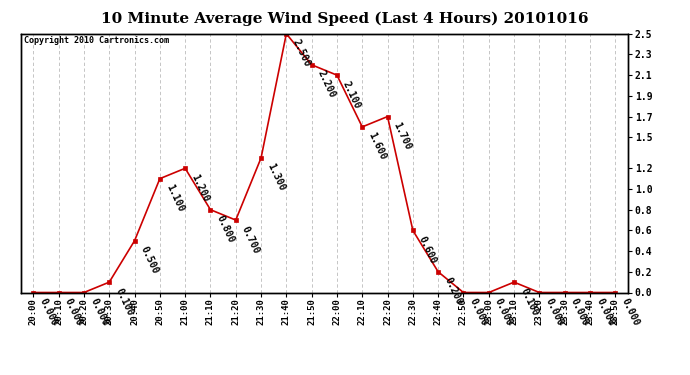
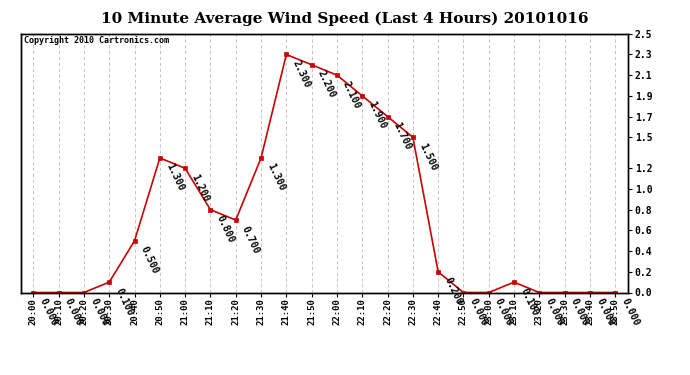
20:50: 1.100 -> 1.300
21:40: 2.500 -> 2.300
22:10: 1.600 -> 1.900
22:30: 0.600 -> 1.500
